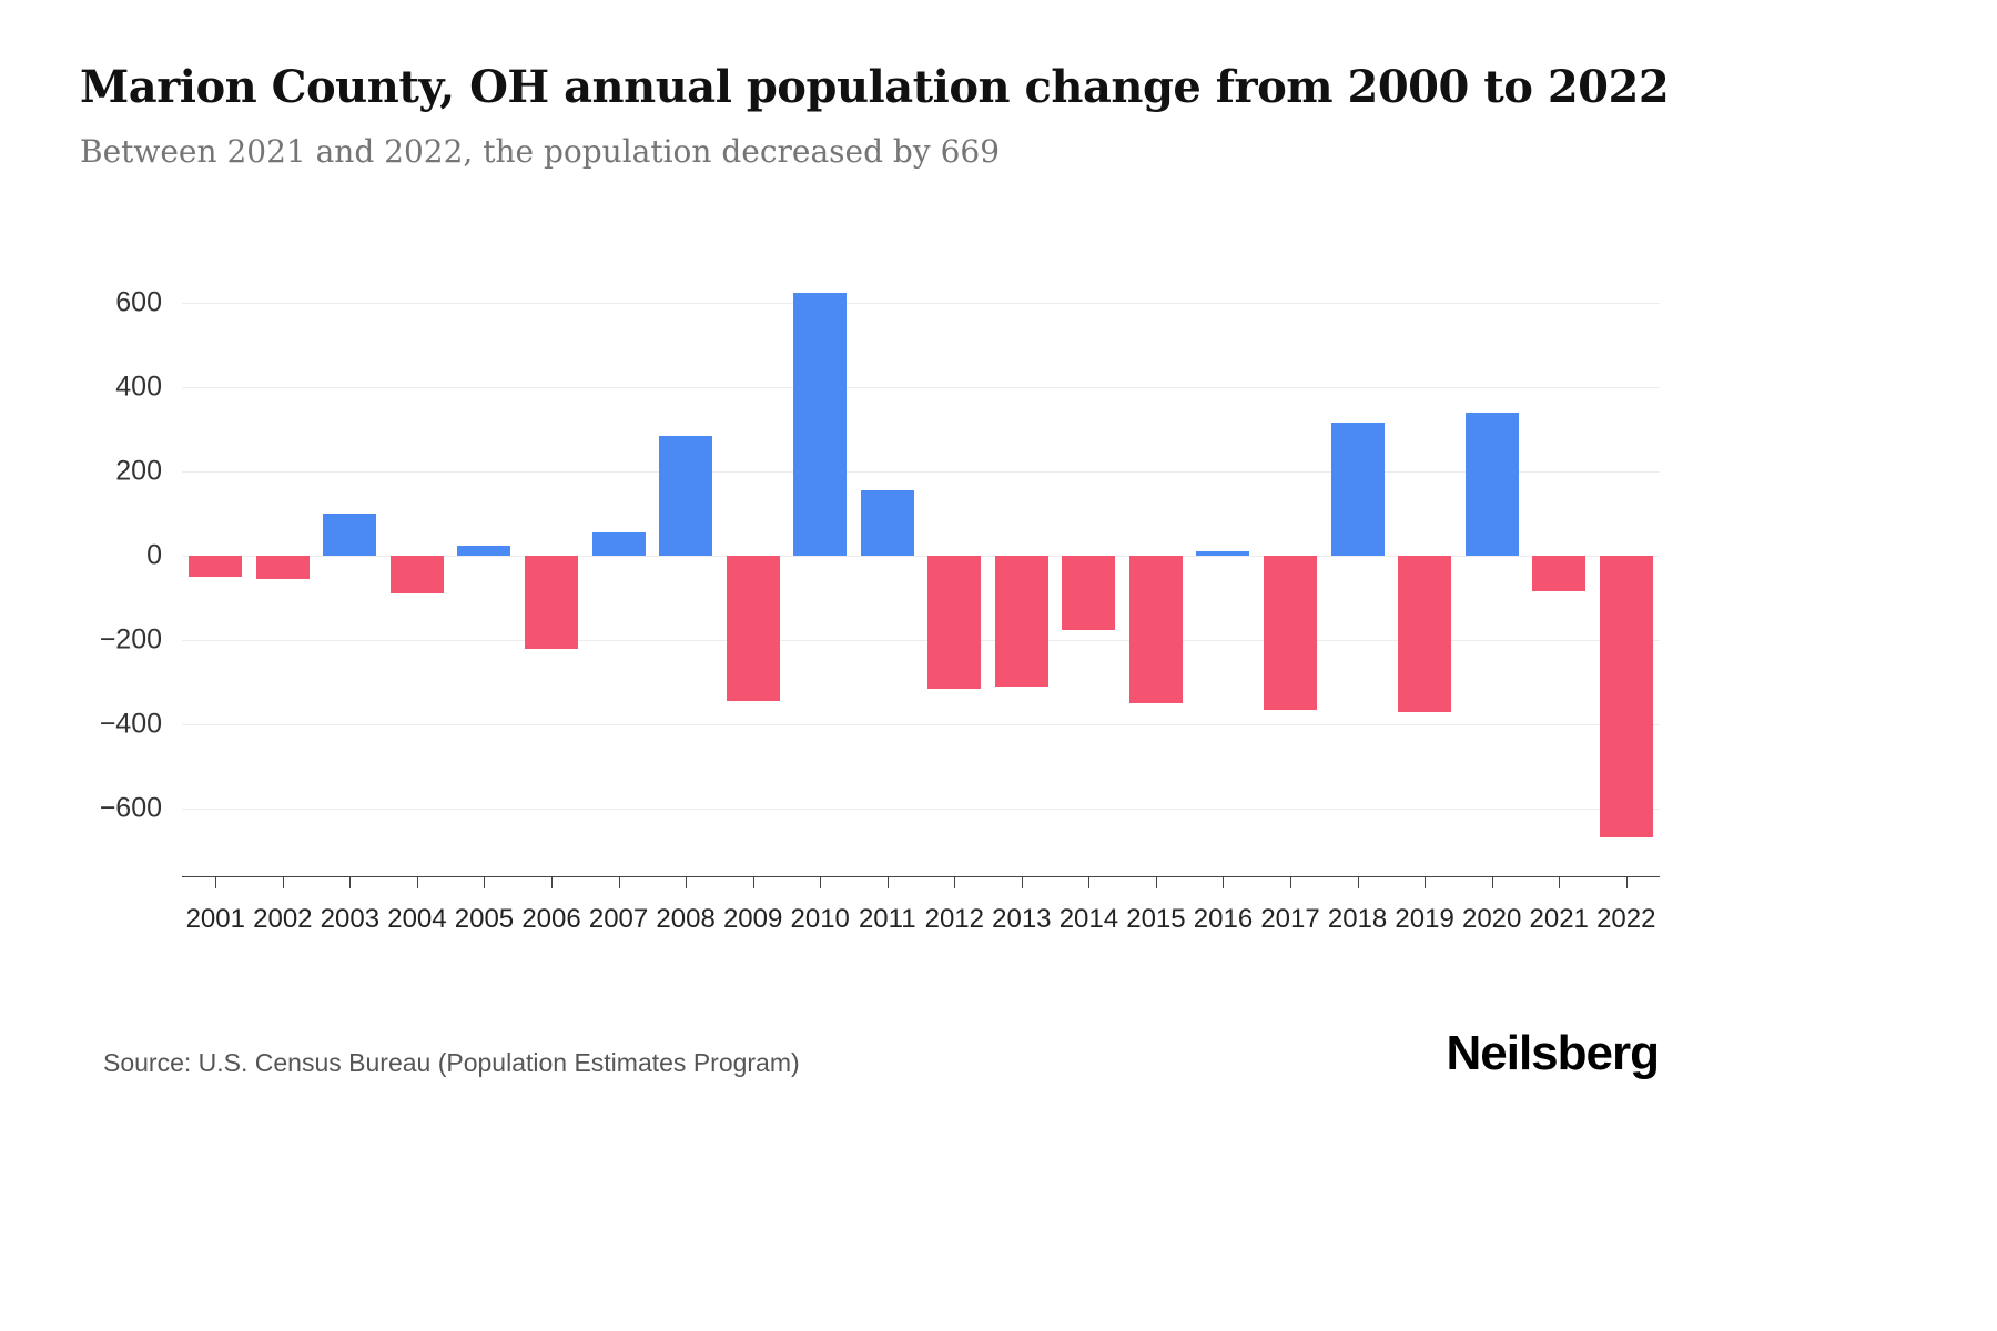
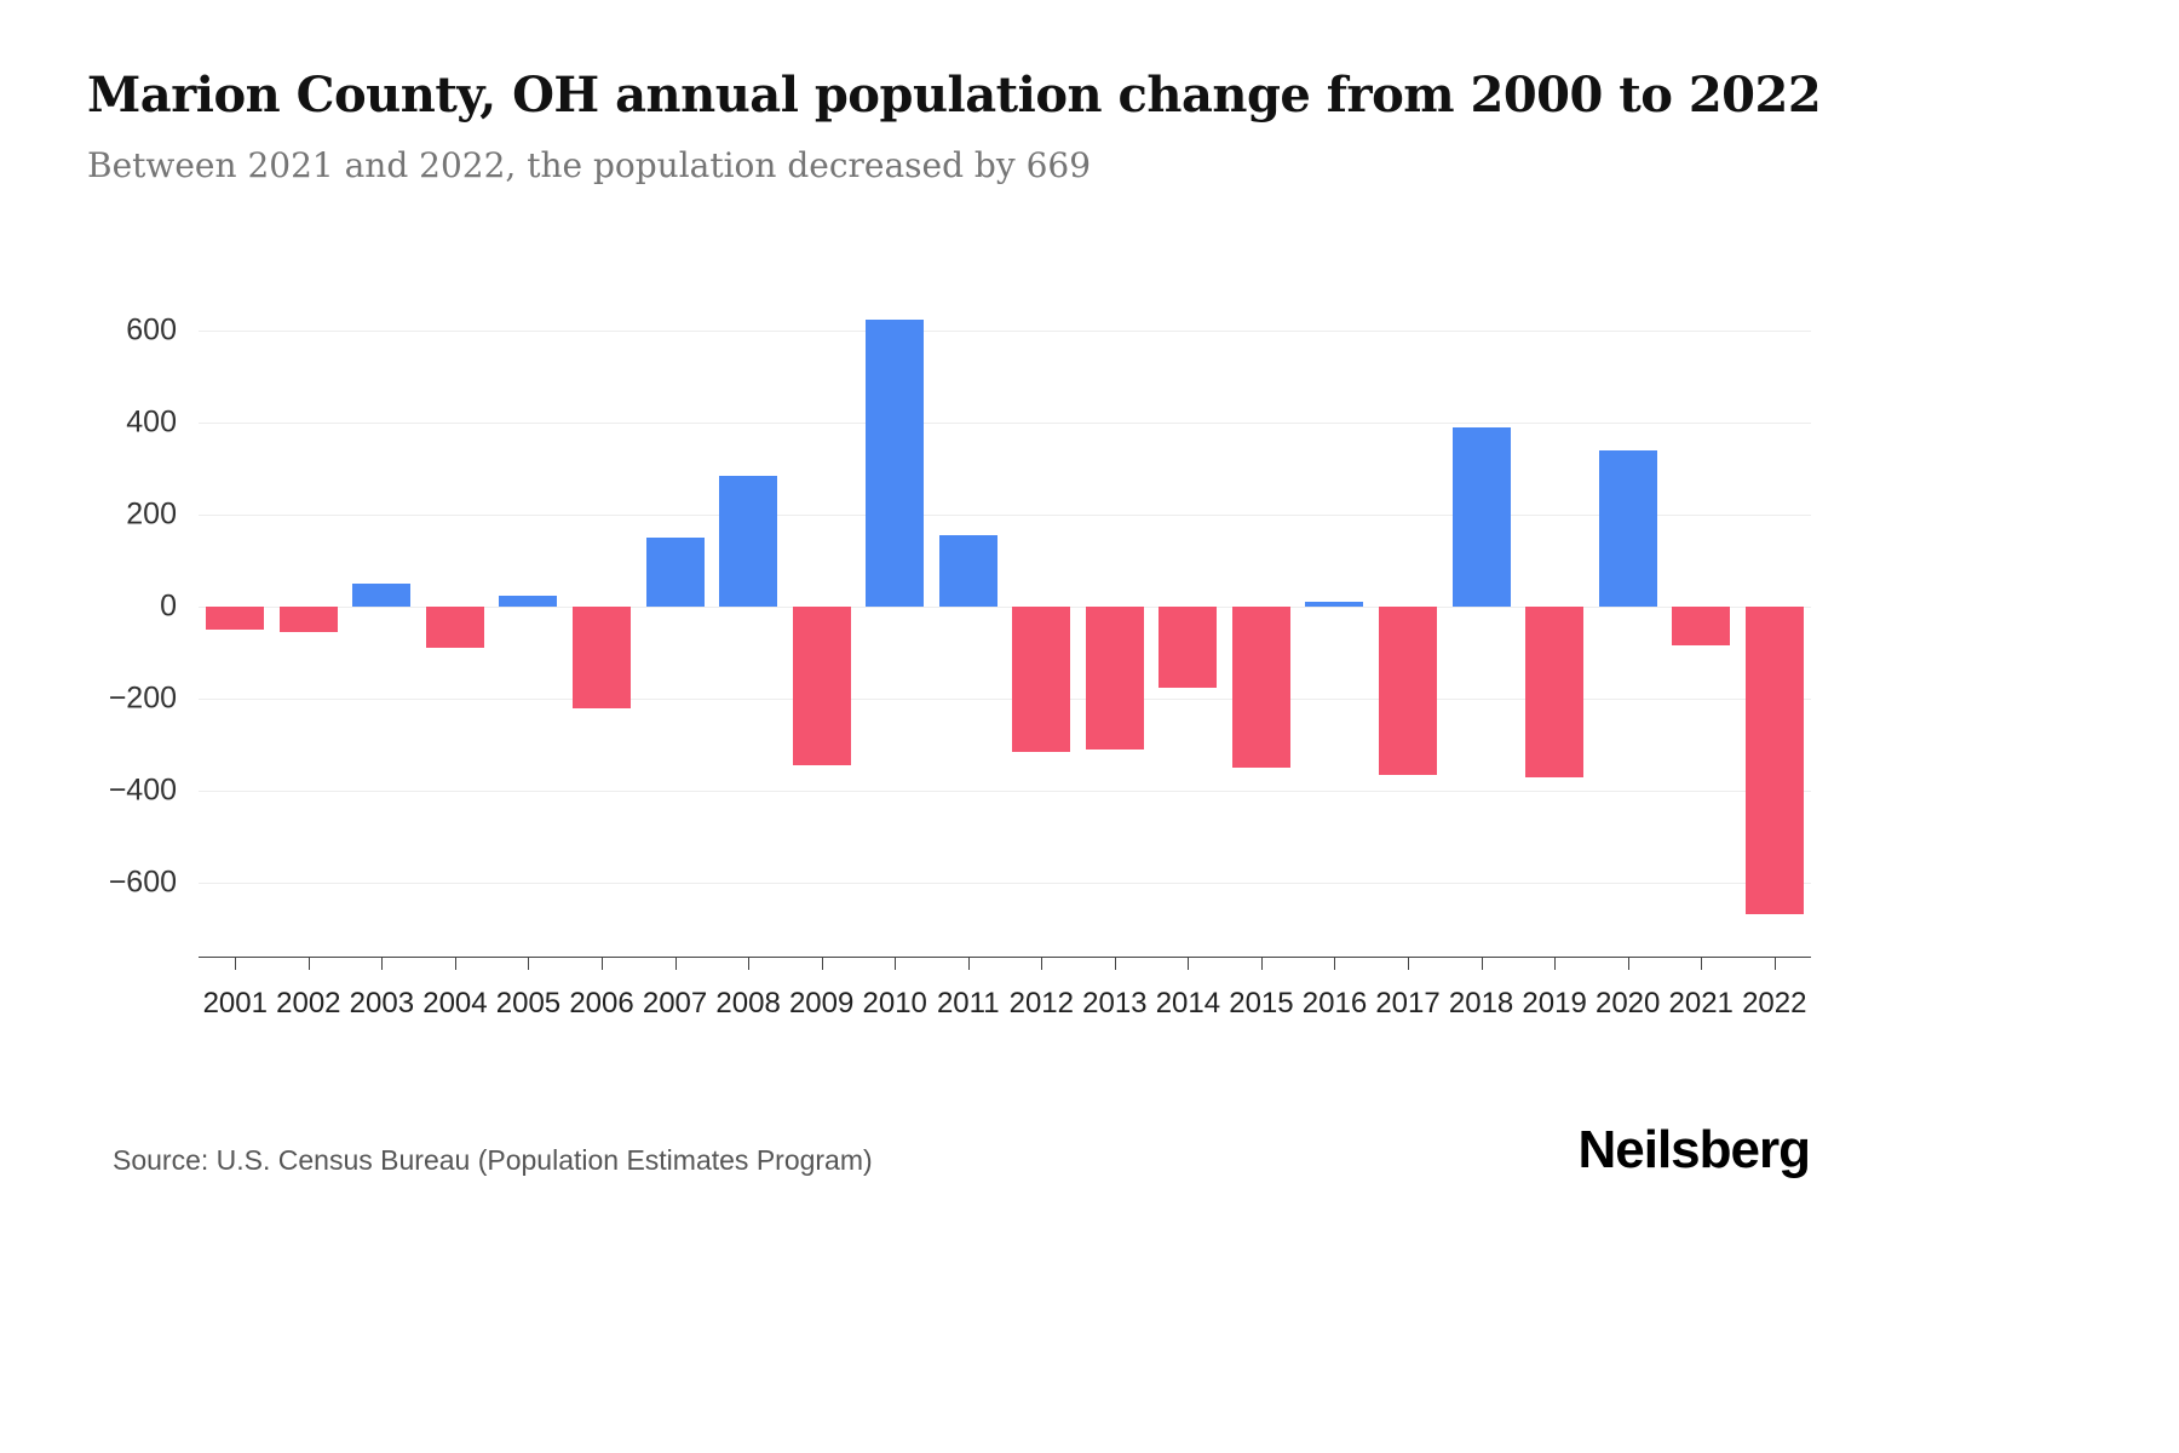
2003: 100 -> 50
2007: 60 -> 150
2018: 320 -> 390
